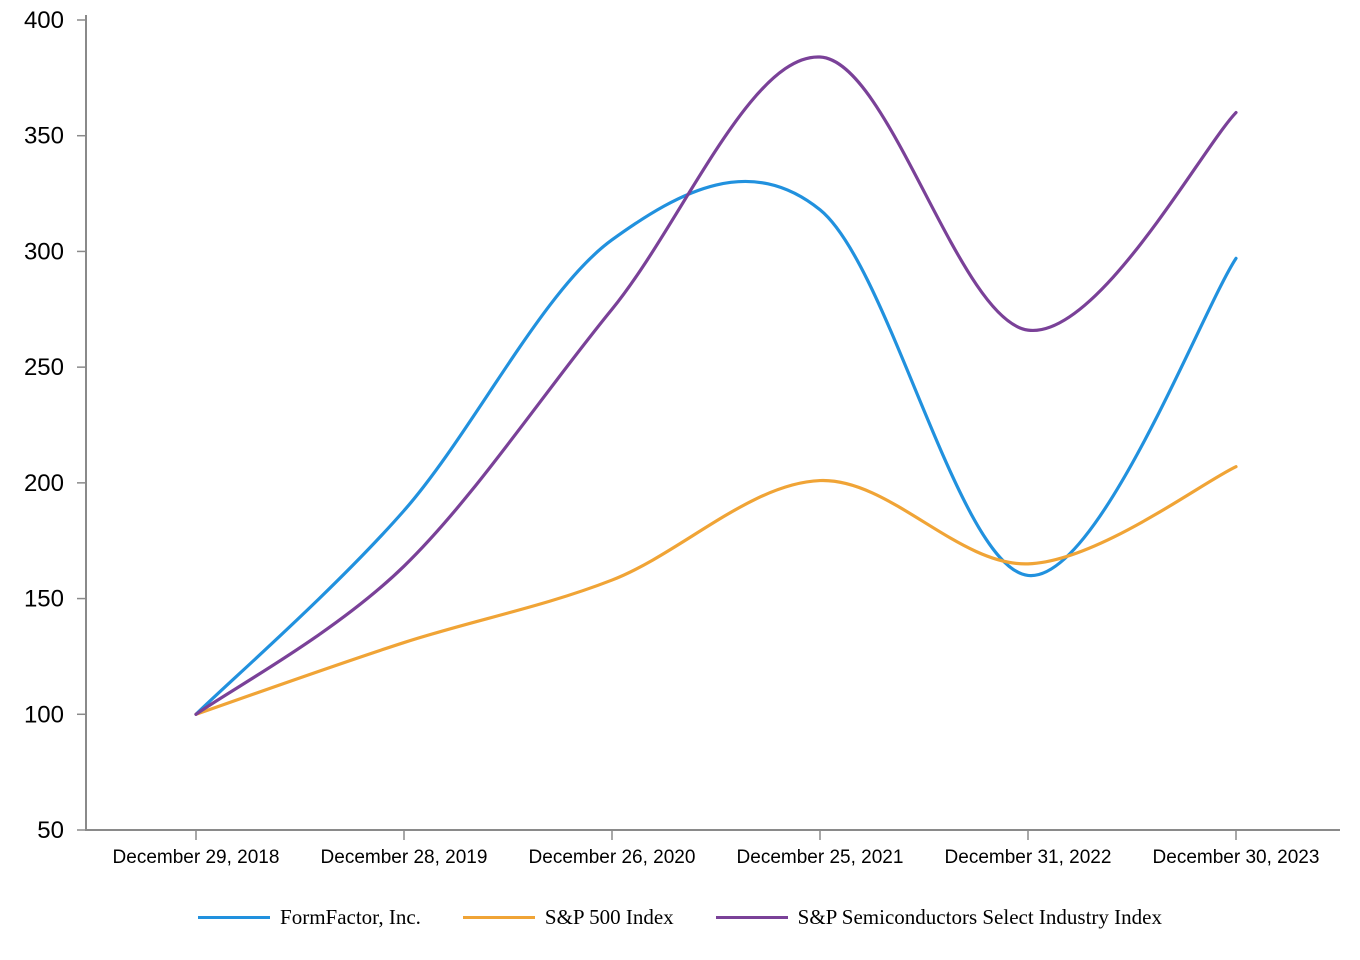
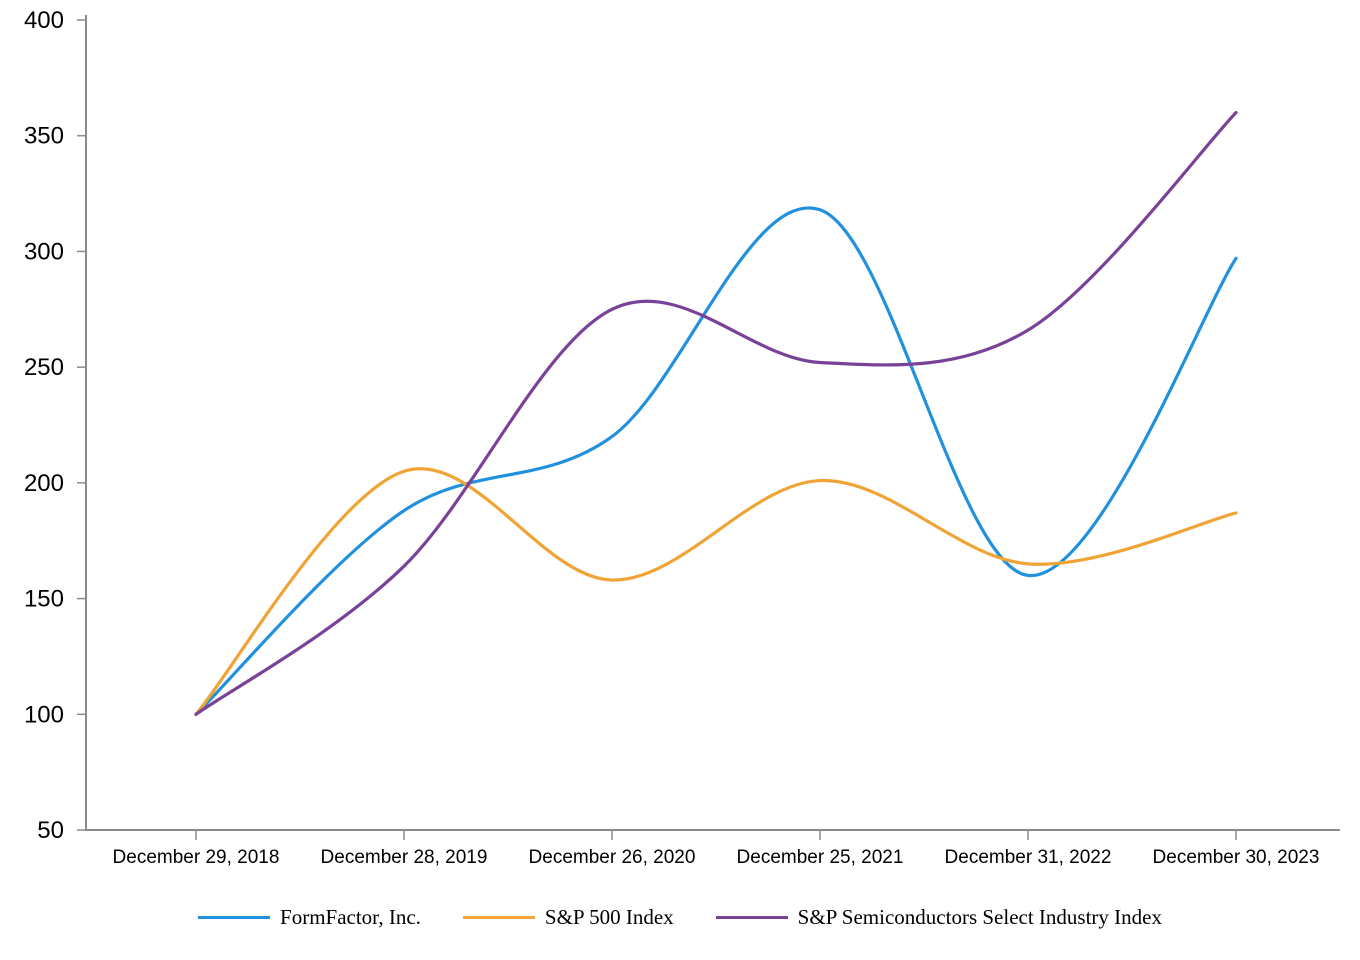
S&P 500 Index/December 28, 2019: 131 -> 205
FormFactor, Inc./December 26, 2020: 305 -> 220
S&P Semiconductors Select Industry Index/December 25, 2021: 384 -> 252
S&P 500 Index/December 30, 2023: 207 -> 187
